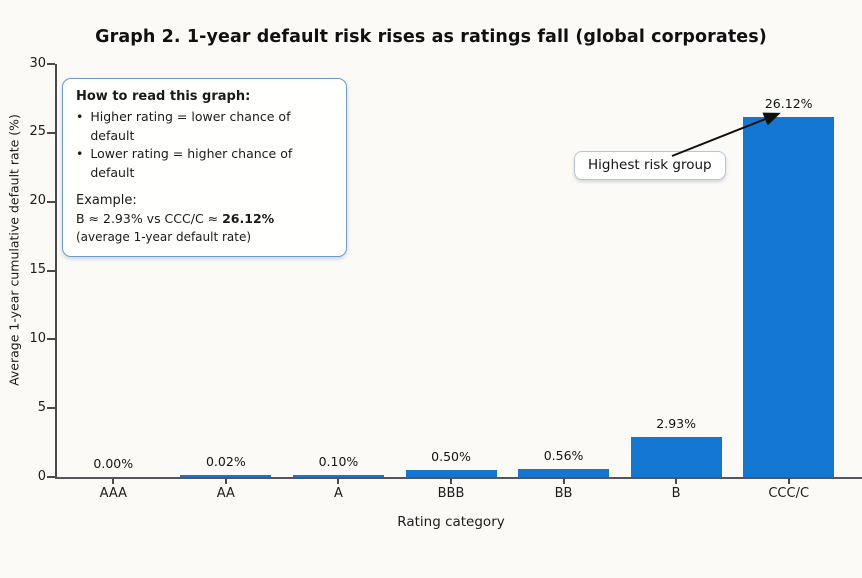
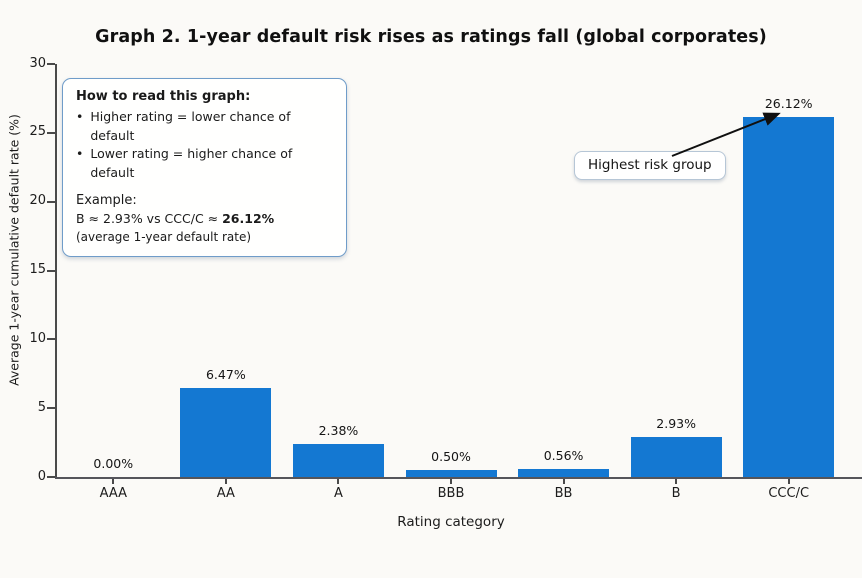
AA: 0.02% -> 6.47%
A: 0.10% -> 2.38%
